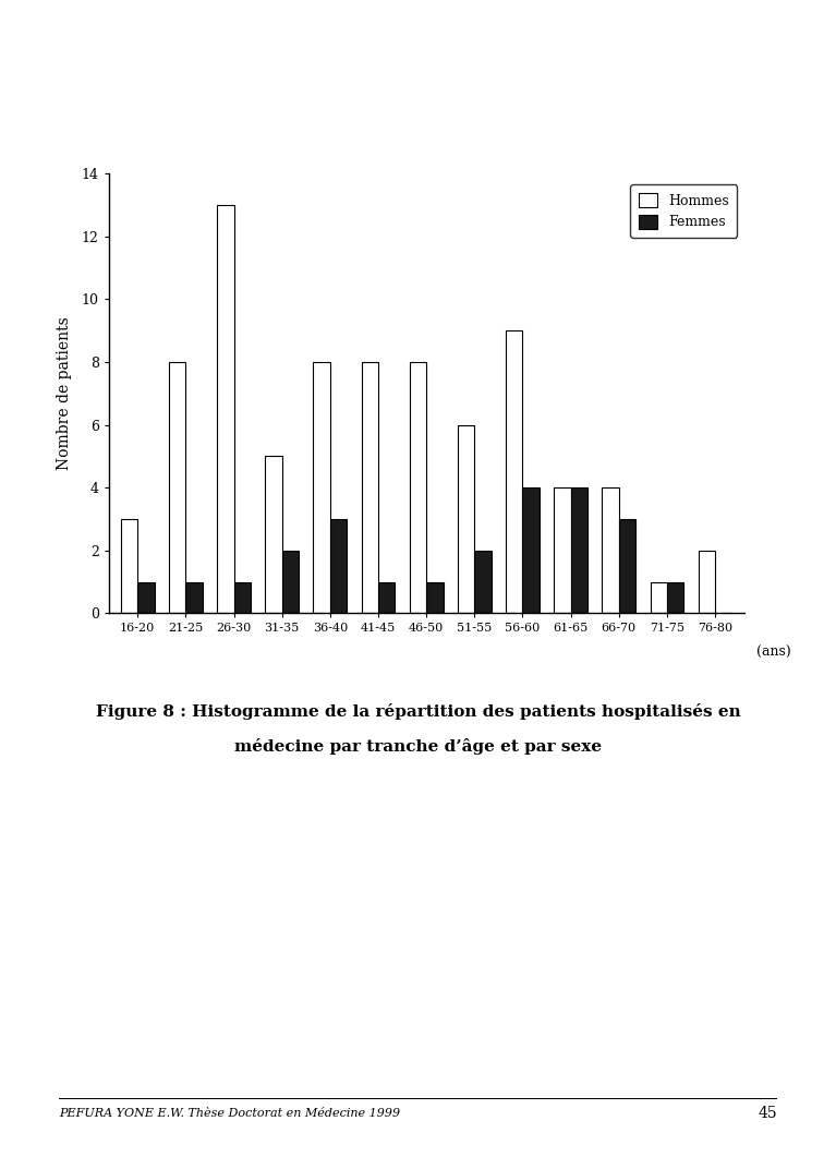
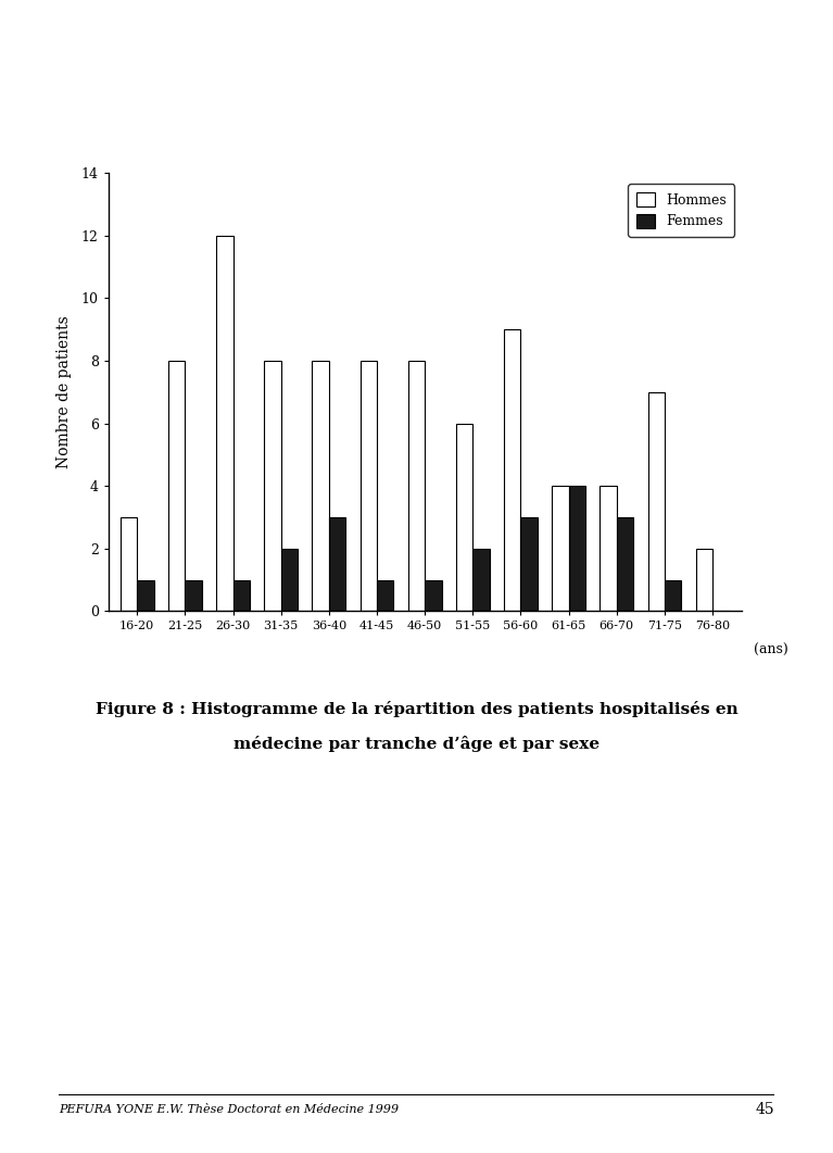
Hommes/26-30: 13 -> 12
Hommes/31-35: 5 -> 8
Femmes/56-60: 4 -> 3
Hommes/71-75: 1 -> 7
